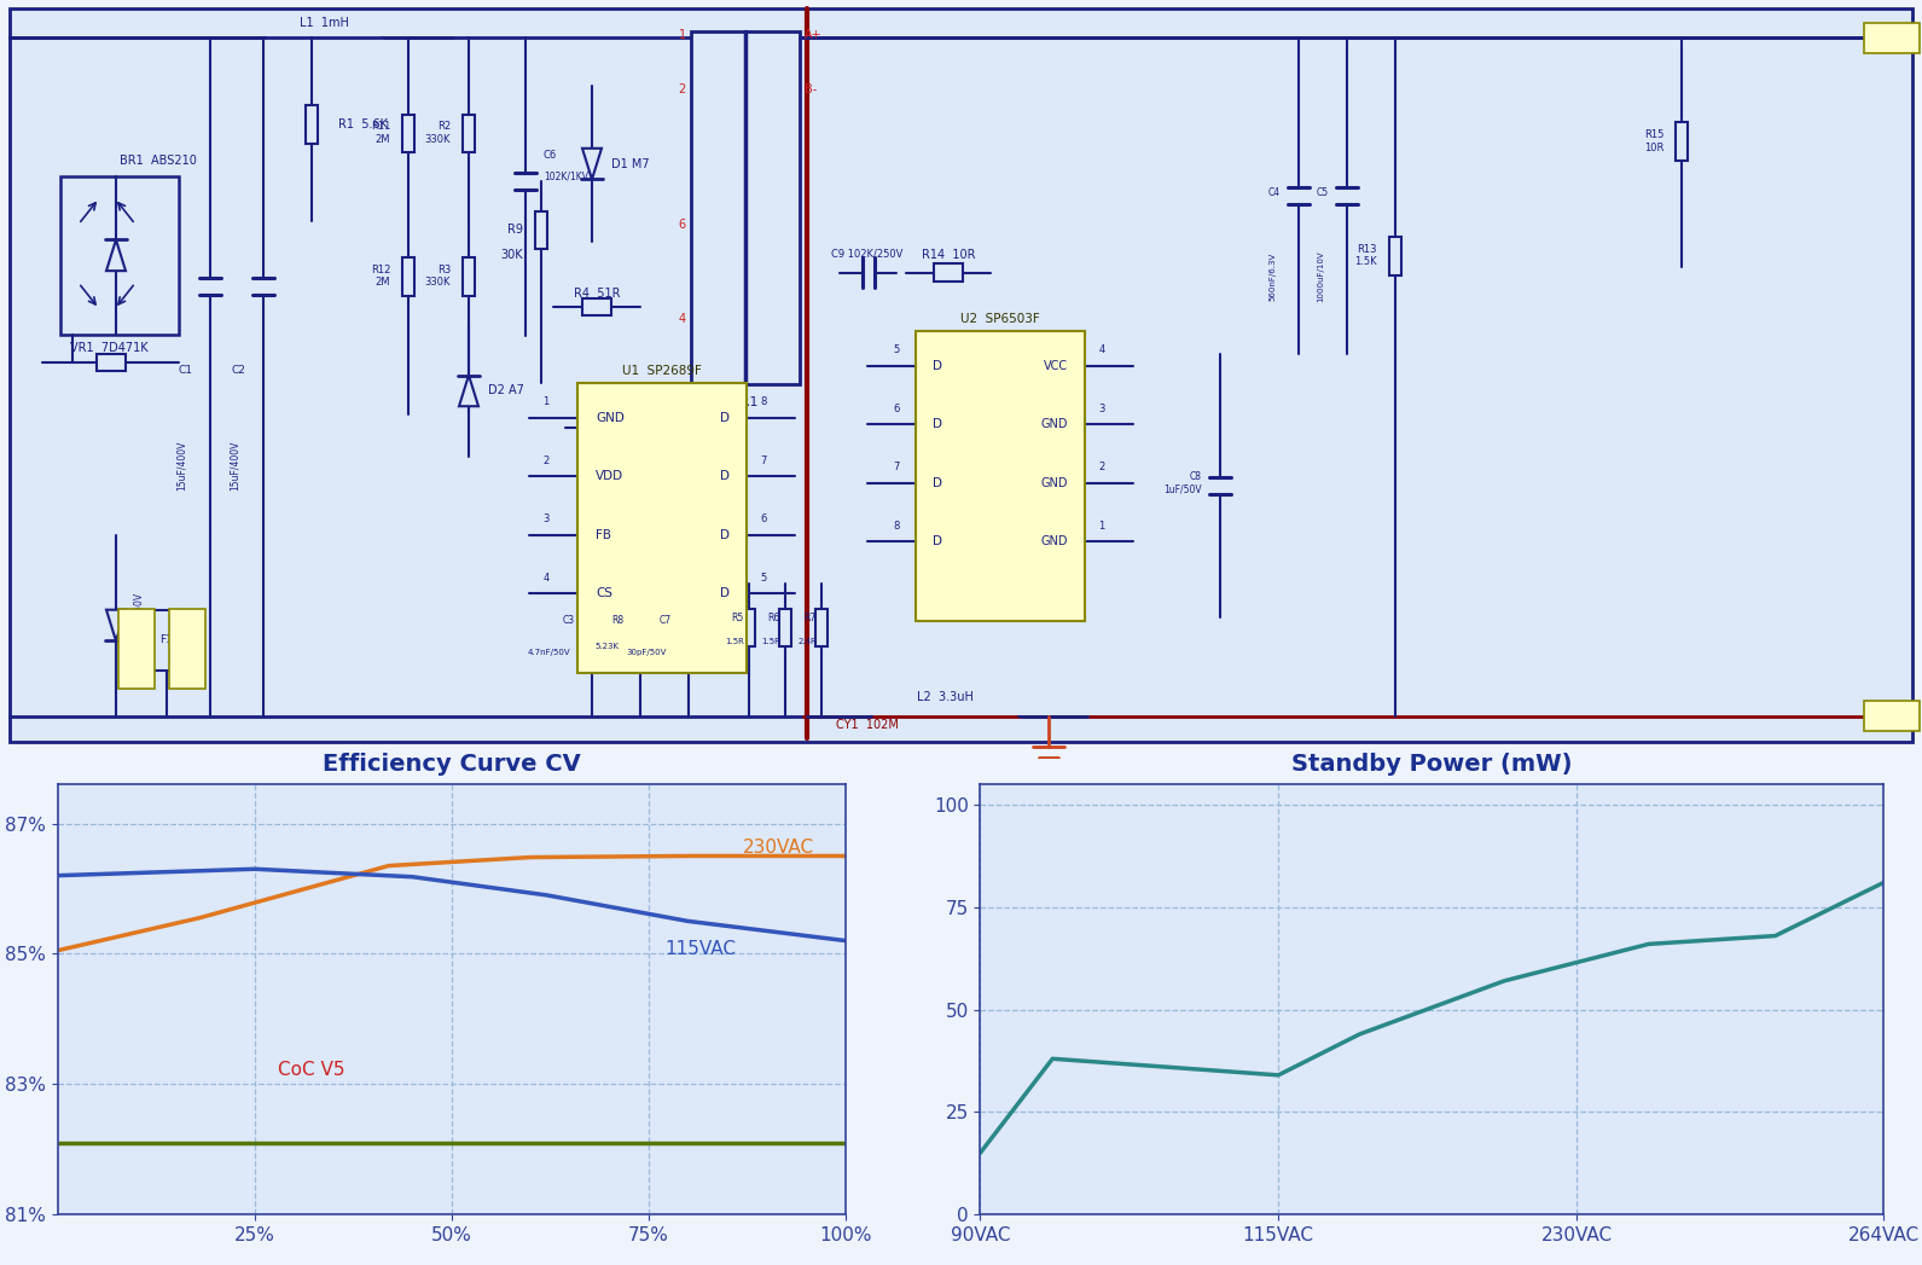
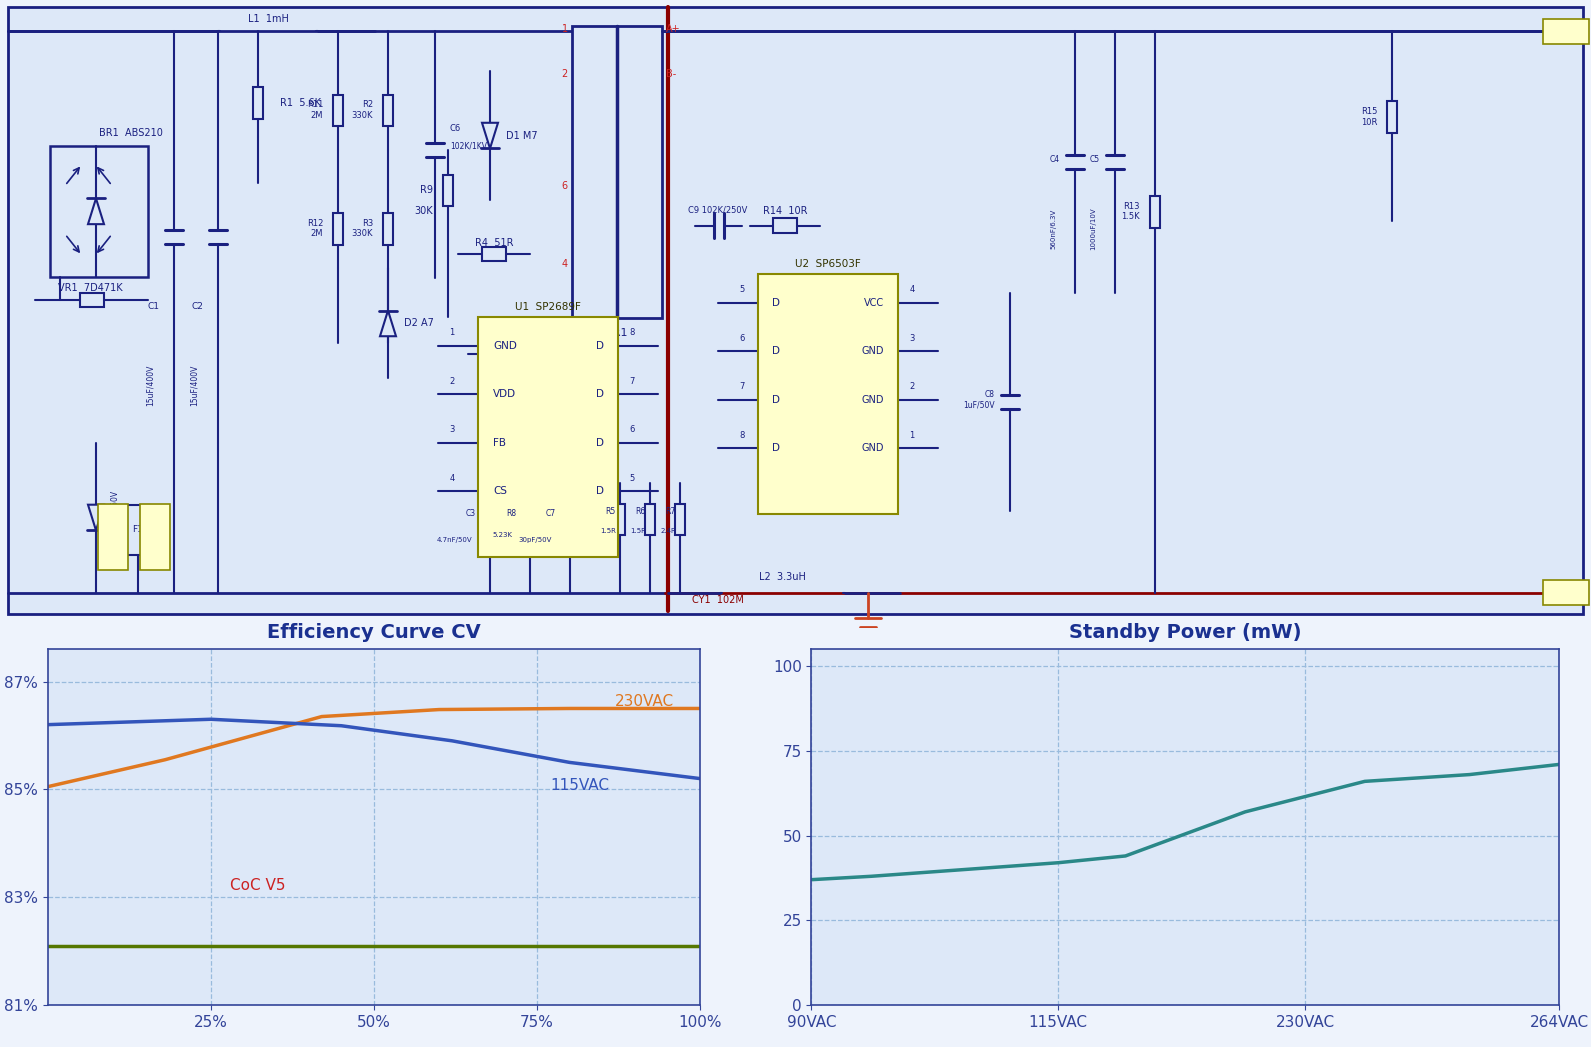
Standby Power (mW)/90VAC: 15 -> 37
Standby Power (mW)/115VAC: 34 -> 42
Standby Power (mW)/264VAC: 81 -> 71
